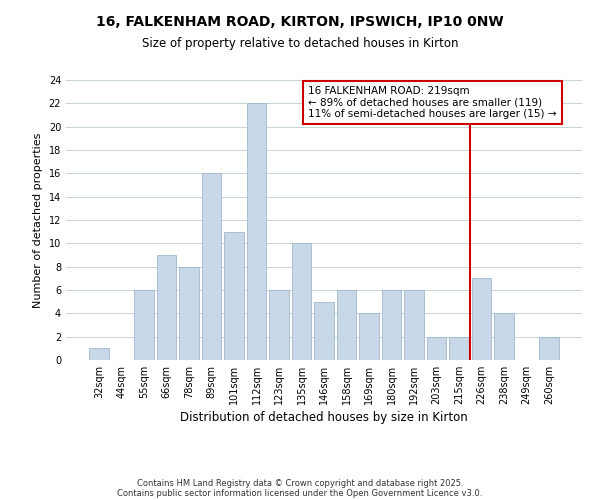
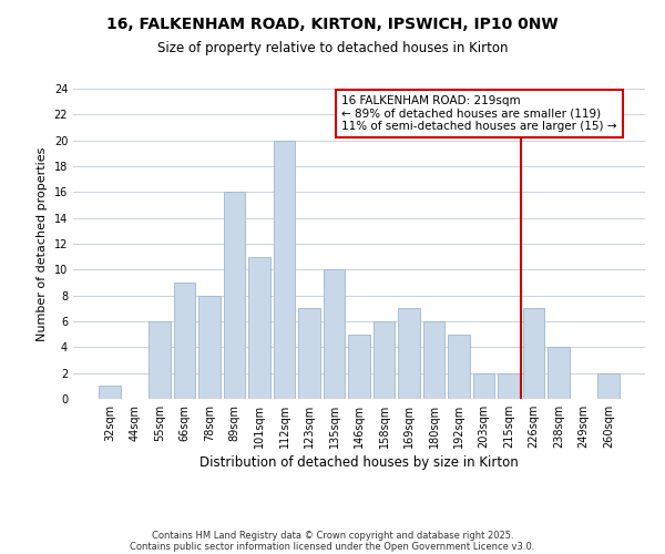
112sqm: 22 -> 20
123sqm: 6 -> 7
169sqm: 4 -> 7
192sqm: 6 -> 5
